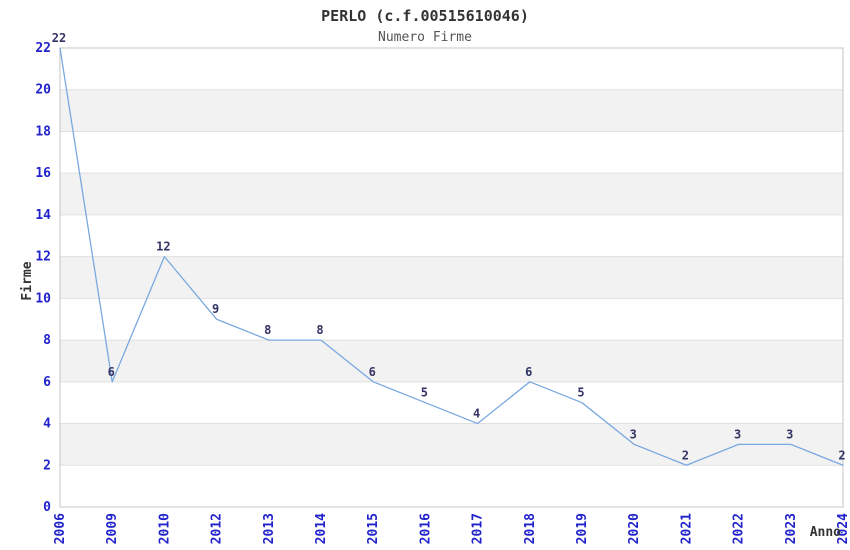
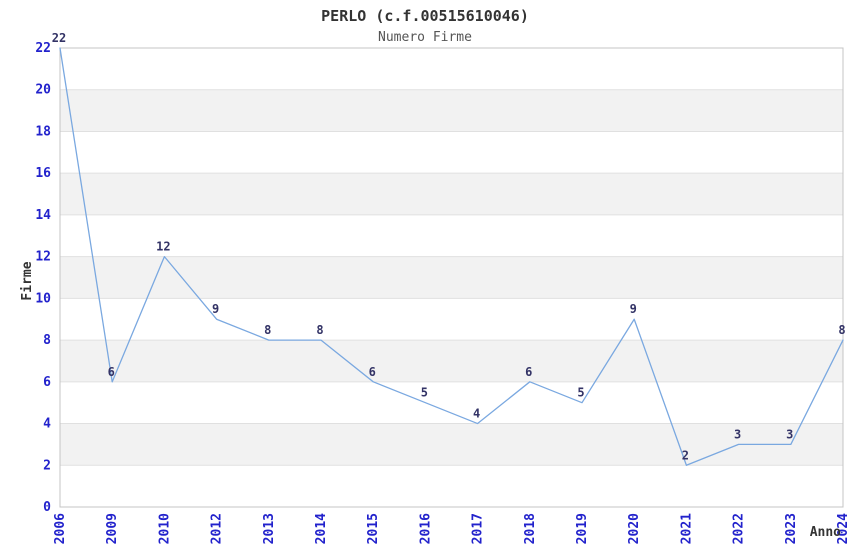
2020: 3 -> 9
2024: 2 -> 8
